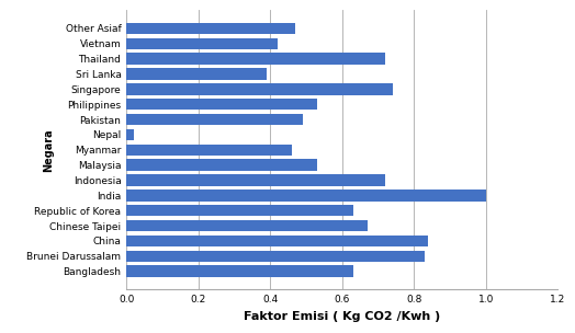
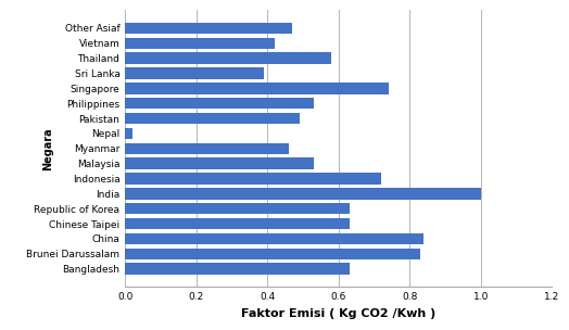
Thailand: 0.72 -> 0.58
Chinese Taipei: 0.67 -> 0.63
